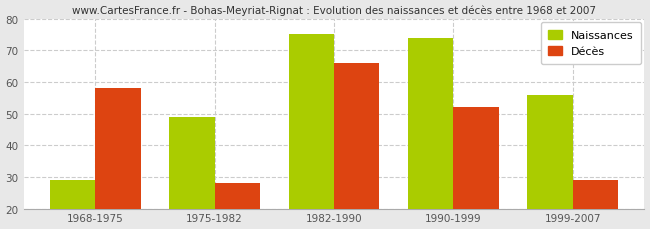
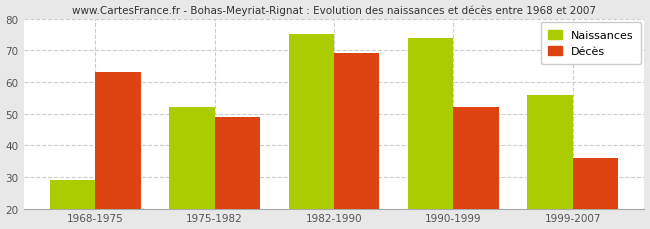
Décès/1968-1975: 58 -> 63
Naissances/1975-1982: 49 -> 52
Décès/1975-1982: 28 -> 49
Décès/1982-1990: 66 -> 69
Décès/1999-2007: 29 -> 36
